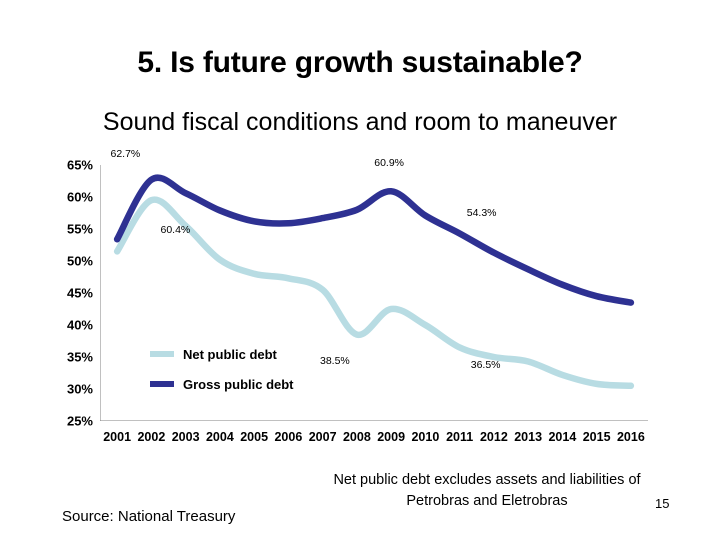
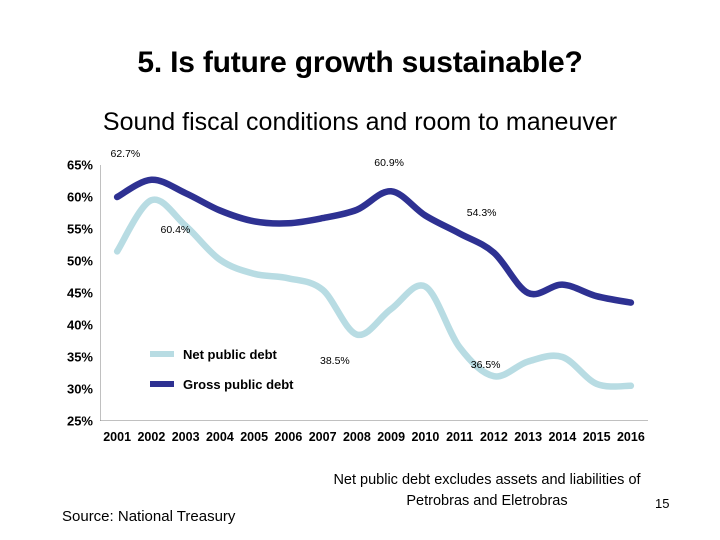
Gross public debt/2001: 53% -> 60%
Net public debt/2010: 40% -> 46%
Net public debt/2012: 35% -> 32%
Gross public debt/2013: 49% -> 45%
Net public debt/2014: 32% -> 35%
